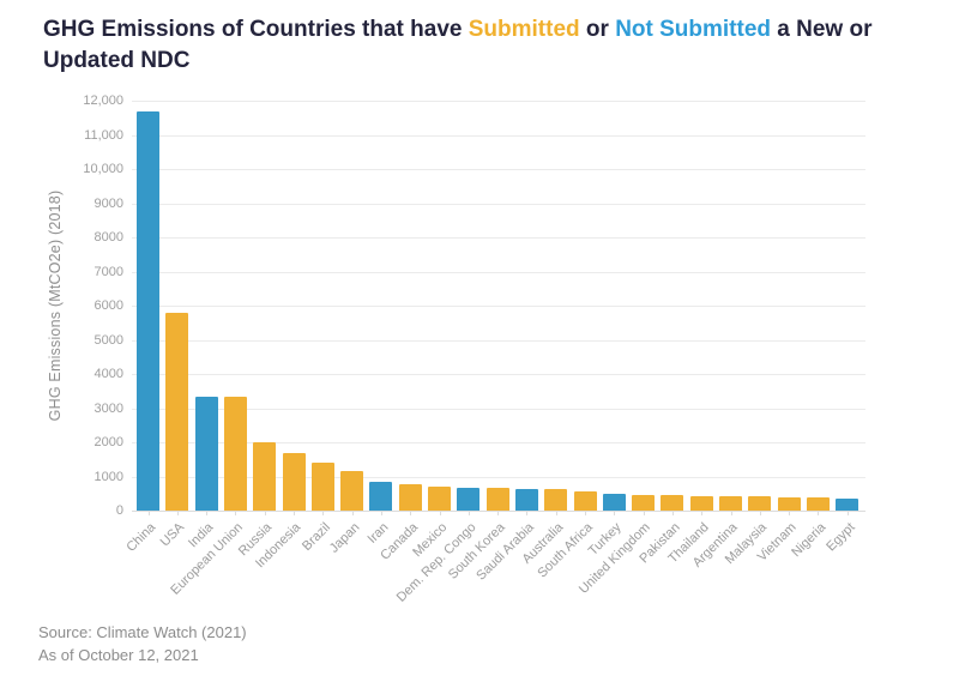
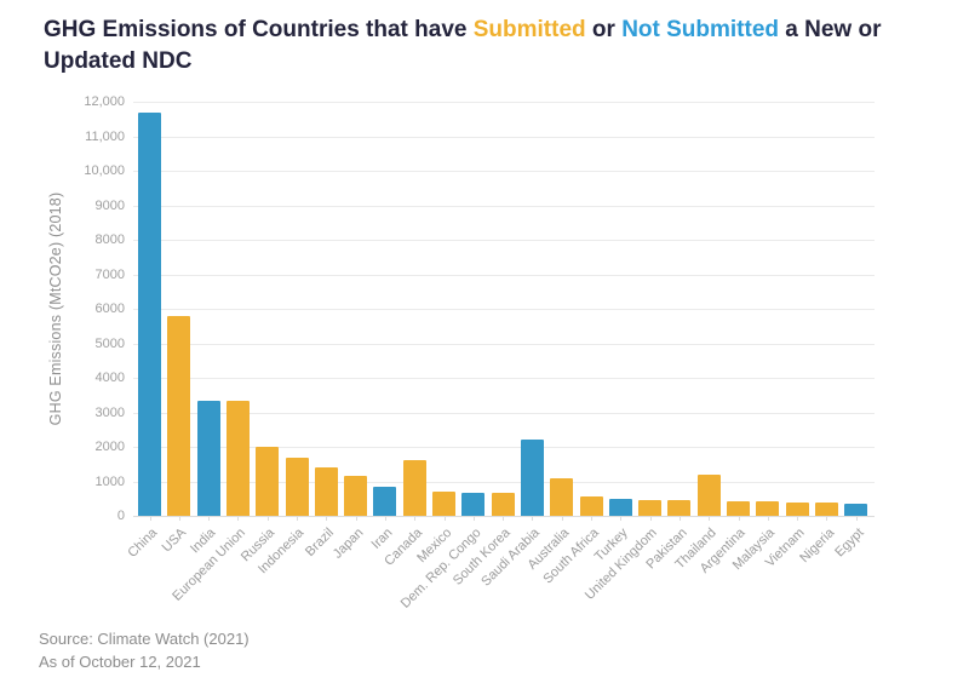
Canada: 800 -> 1600
Saudi Arabia: 600 -> 2200
Australia: 600 -> 1100
Thailand: 400 -> 1200
